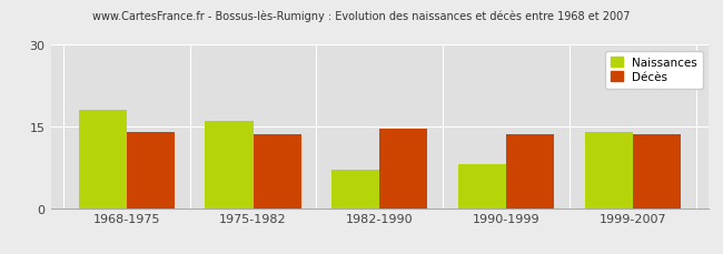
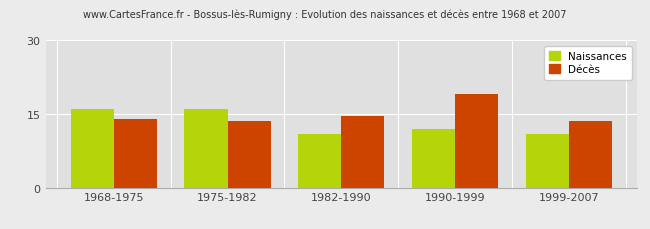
Naissances/1968-1975: 18 -> 16
Naissances/1982-1990: 7 -> 11
Naissances/1990-1999: 8 -> 12
Décès/1990-1999: 13.5 -> 19.0
Naissances/1999-2007: 14 -> 11
